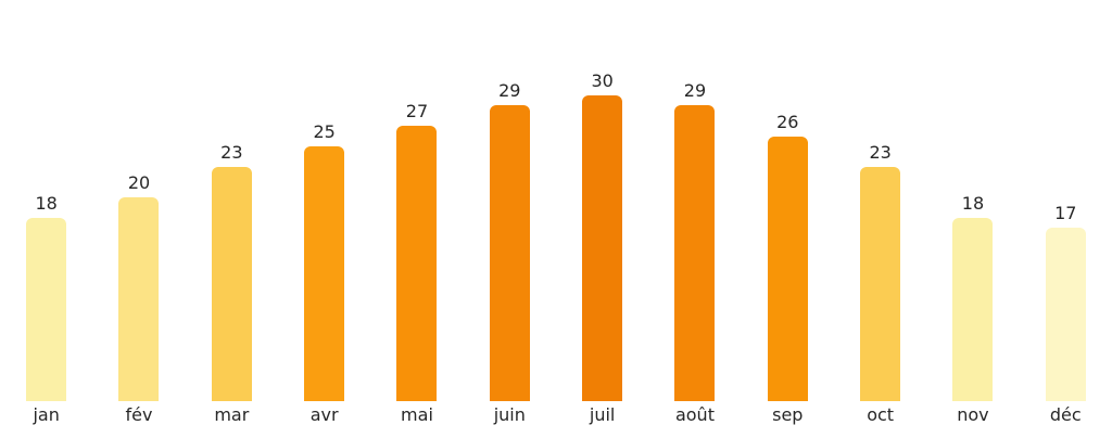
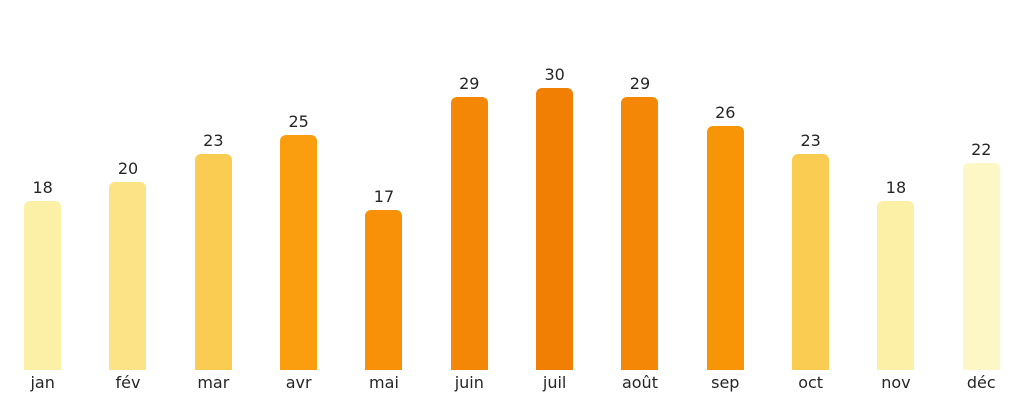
mai: 27 -> 17
déc: 17 -> 22
